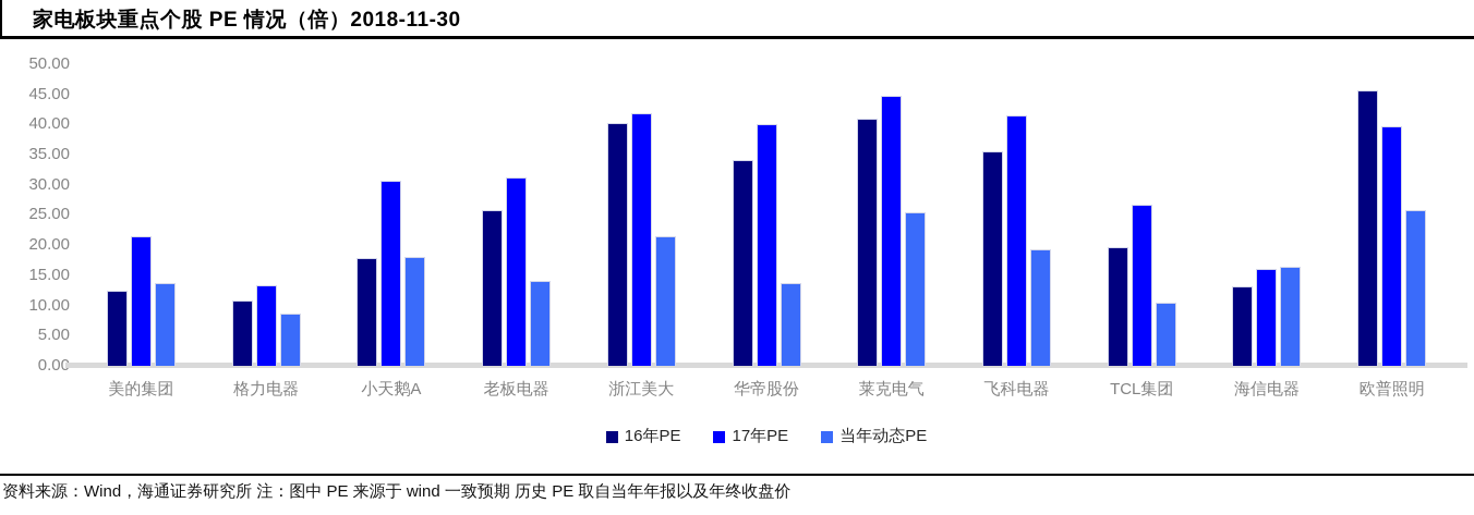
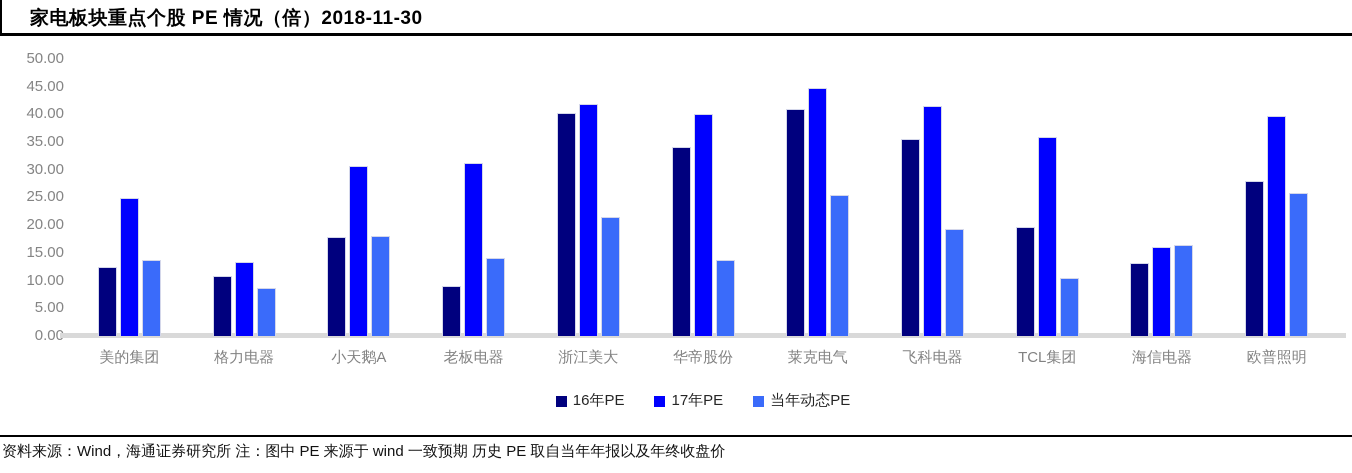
17年PE/美的集团: 22 -> 25
16年PE/老板电器: 26 -> 9
17年PE/TCL集团: 27 -> 36
16年PE/欧普照明: 46 -> 28
